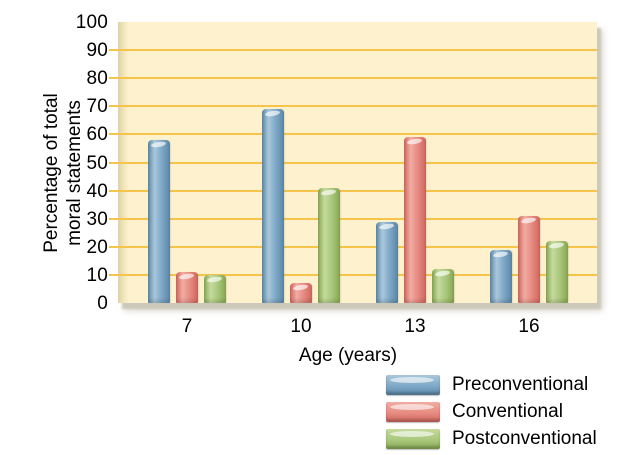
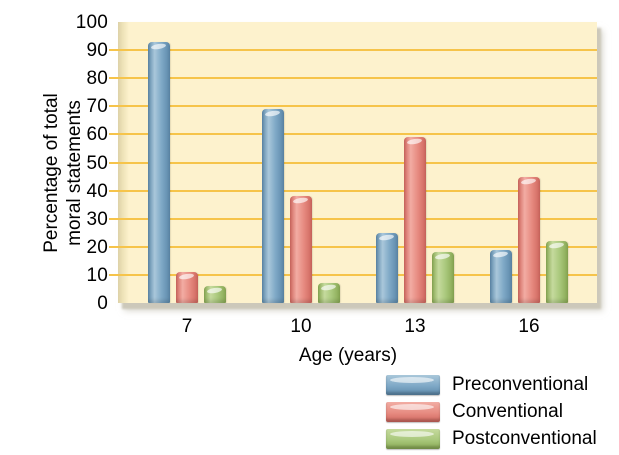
Preconventional/7: 58 -> 93
Postconventional/7: 10 -> 6
Conventional/10: 7 -> 38
Postconventional/10: 41 -> 7
Preconventional/13: 29 -> 25
Postconventional/13: 12 -> 18
Conventional/16: 31 -> 45
